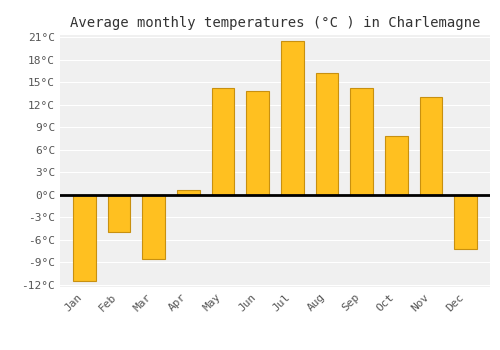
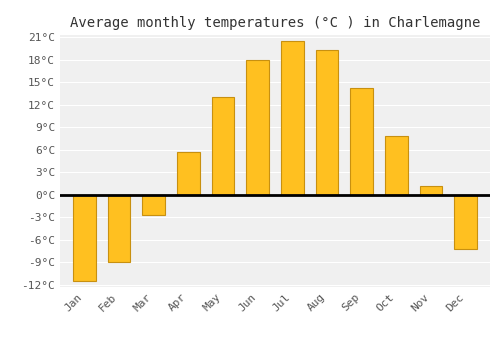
Feb: -5.0°C -> -9.0°C
Mar: -8.6°C -> -2.7°C
Apr: 0.6°C -> 5.7°C
May: 14.2°C -> 13.0°C
Jun: 13.8°C -> 18.0°C
Aug: 16.2°C -> 19.3°C
Nov: 13.0°C -> 1.2°C
